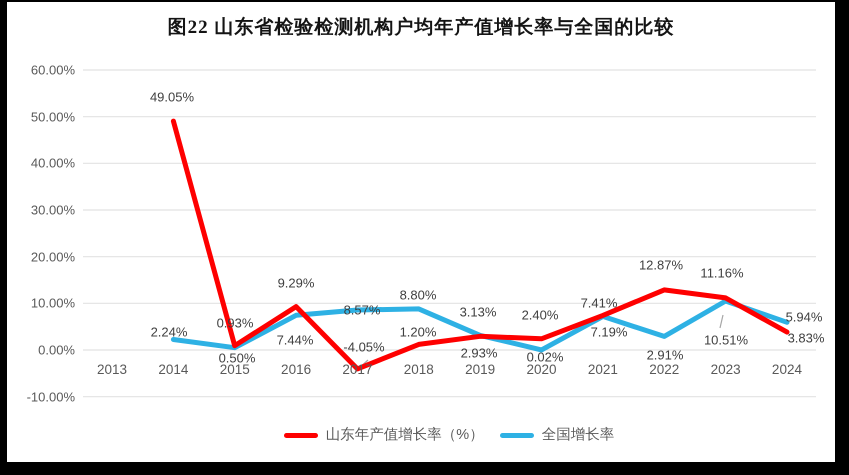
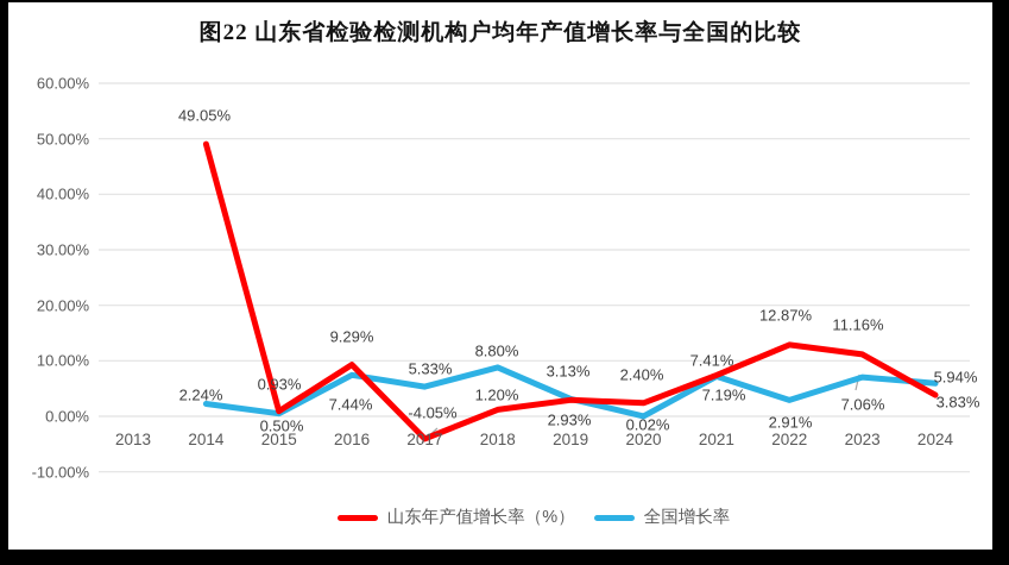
全国增长率/2017: 8.57% -> 5.33%
全国增长率/2023: 10.51% -> 7.06%
